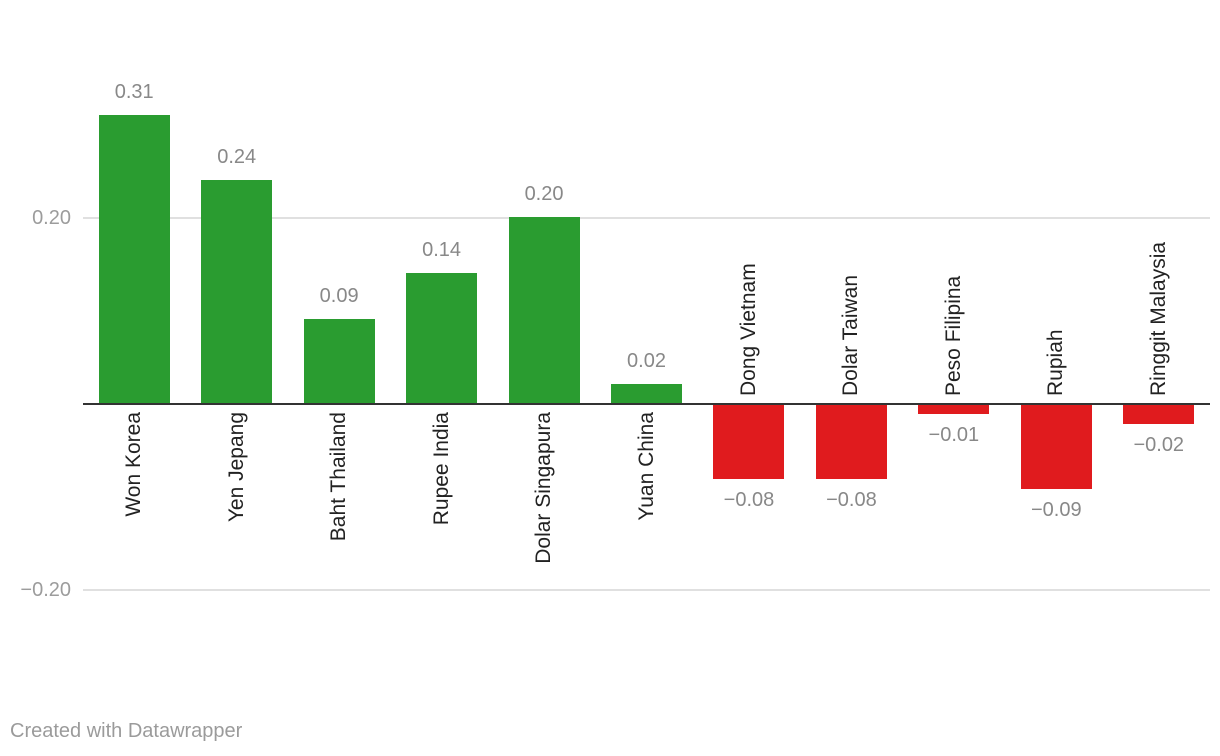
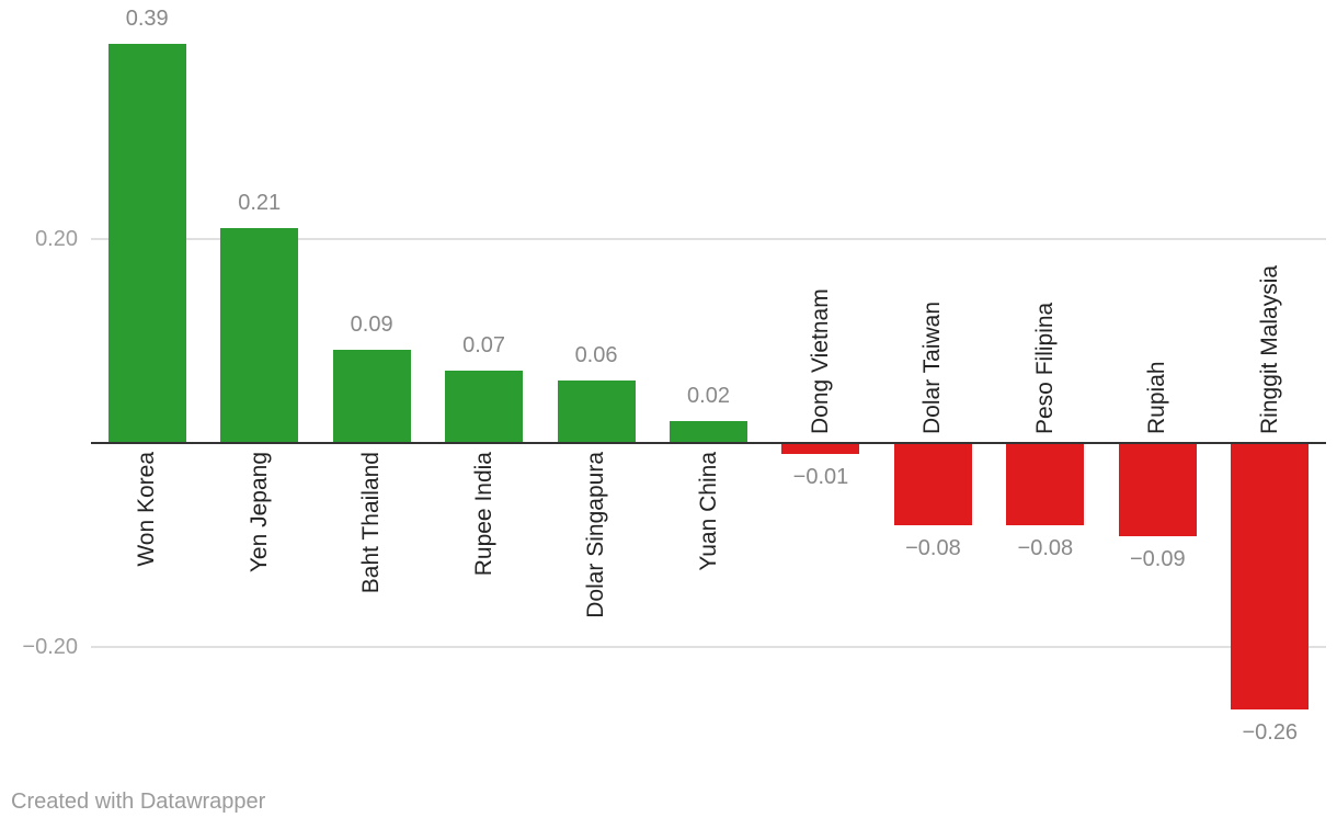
Won Korea: 0.31 -> 0.39
Yen Jepang: 0.24 -> 0.21
Rupee India: 0.14 -> 0.07
Dolar Singapura: 0.20 -> 0.06
Dong Vietnam: −0.08 -> −0.01
Peso Filipina: −0.01 -> −0.08
Ringgit Malaysia: −0.02 -> −0.26
